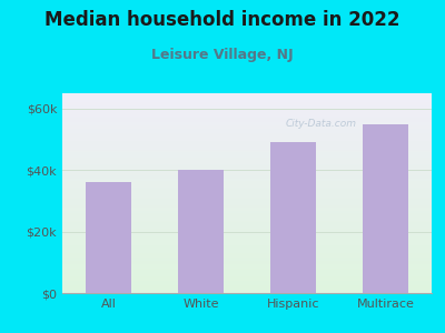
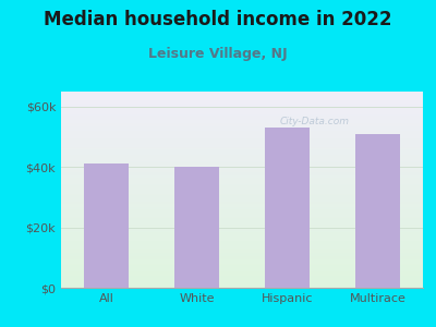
All: $36k -> $41k
Hispanic: $49k -> $53k
Multirace: $55k -> $51k
